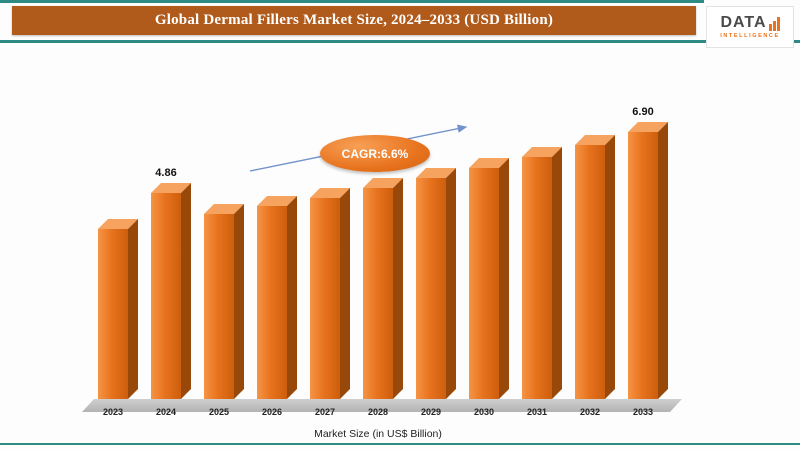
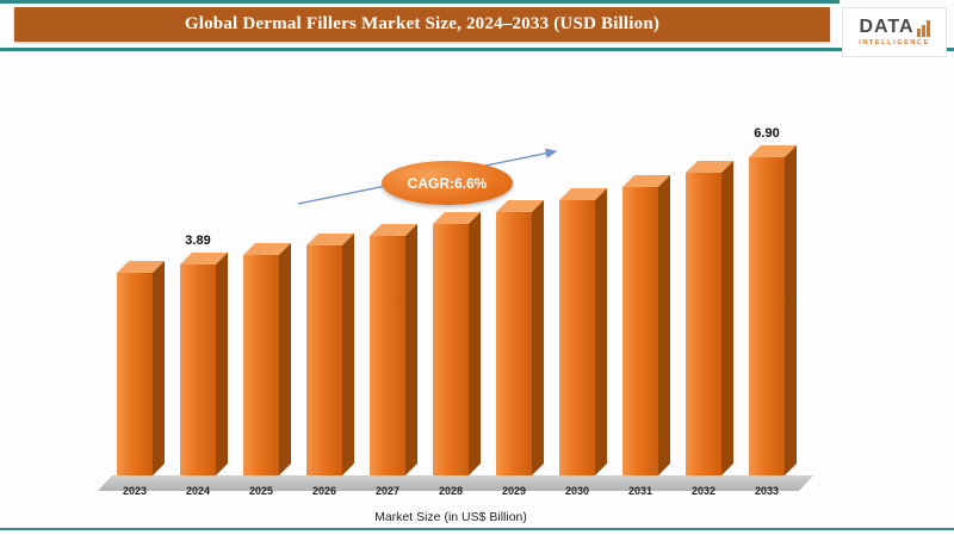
2024: 4.86 -> 3.89
